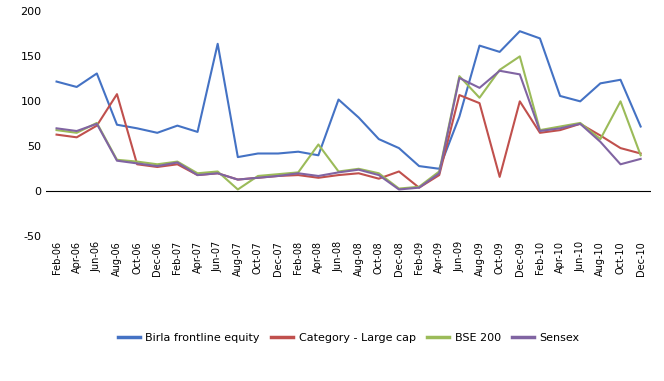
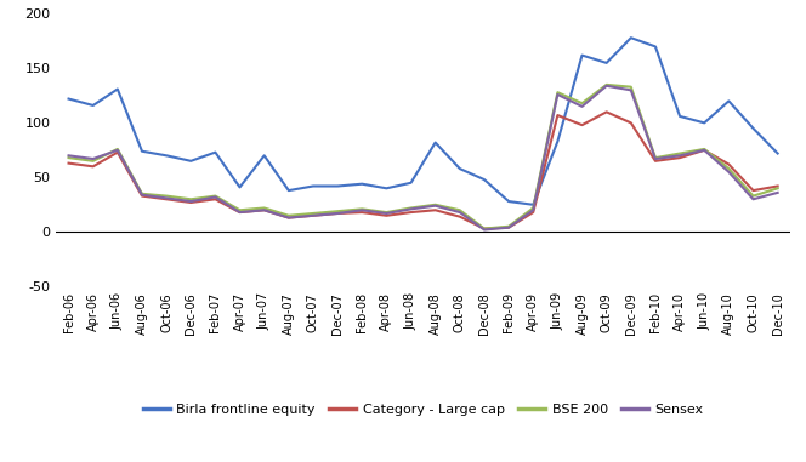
Category - Large cap/Aug-06: 108 -> 33
Birla frontline equity/Apr-07: 66 -> 41
Birla frontline equity/Jun-07: 164 -> 70
BSE 200/Aug-07: 2 -> 15
BSE 200/Apr-08: 52 -> 18
Birla frontline equity/Jun-08: 102 -> 45
Category - Large cap/Dec-08: 22 -> 3
BSE 200/Aug-09: 104 -> 118
Category - Large cap/Oct-09: 16 -> 110
BSE 200/Dec-09: 150 -> 133
Birla frontline equity/Oct-10: 124 -> 95
Category - Large cap/Oct-10: 48 -> 38
BSE 200/Oct-10: 100 -> 33
